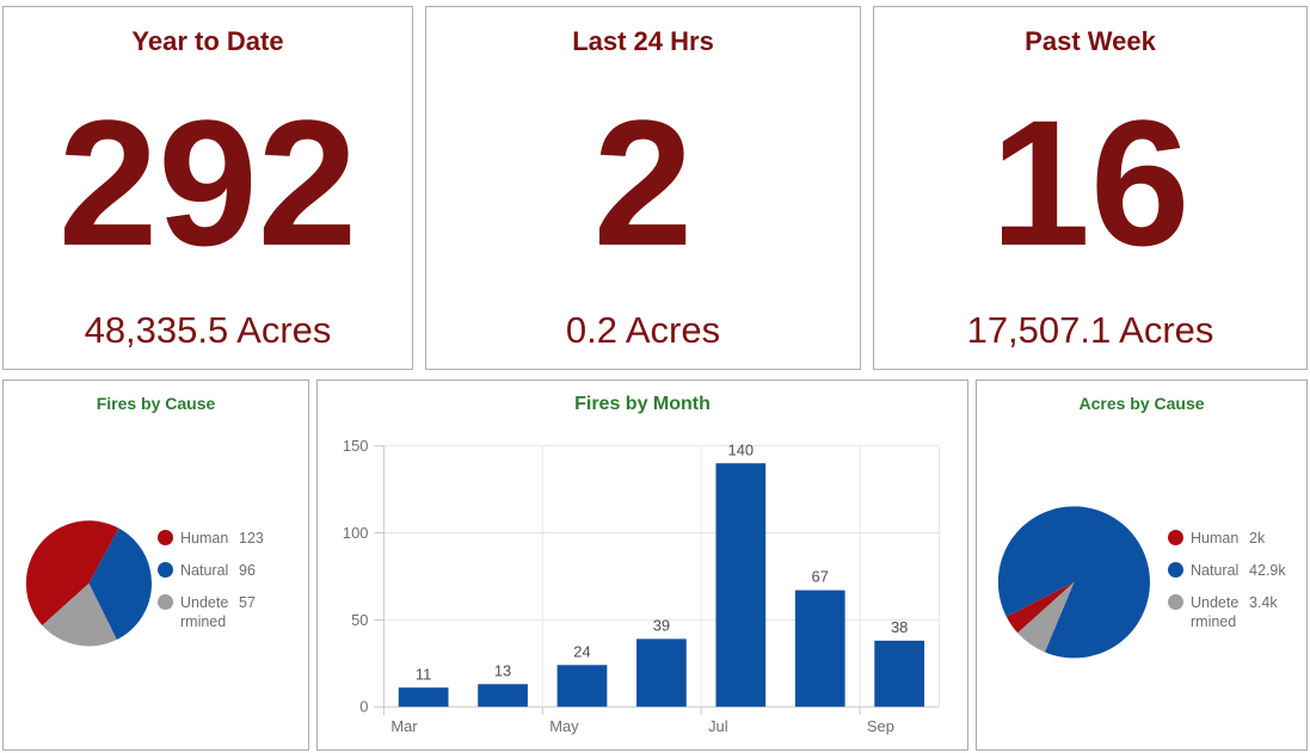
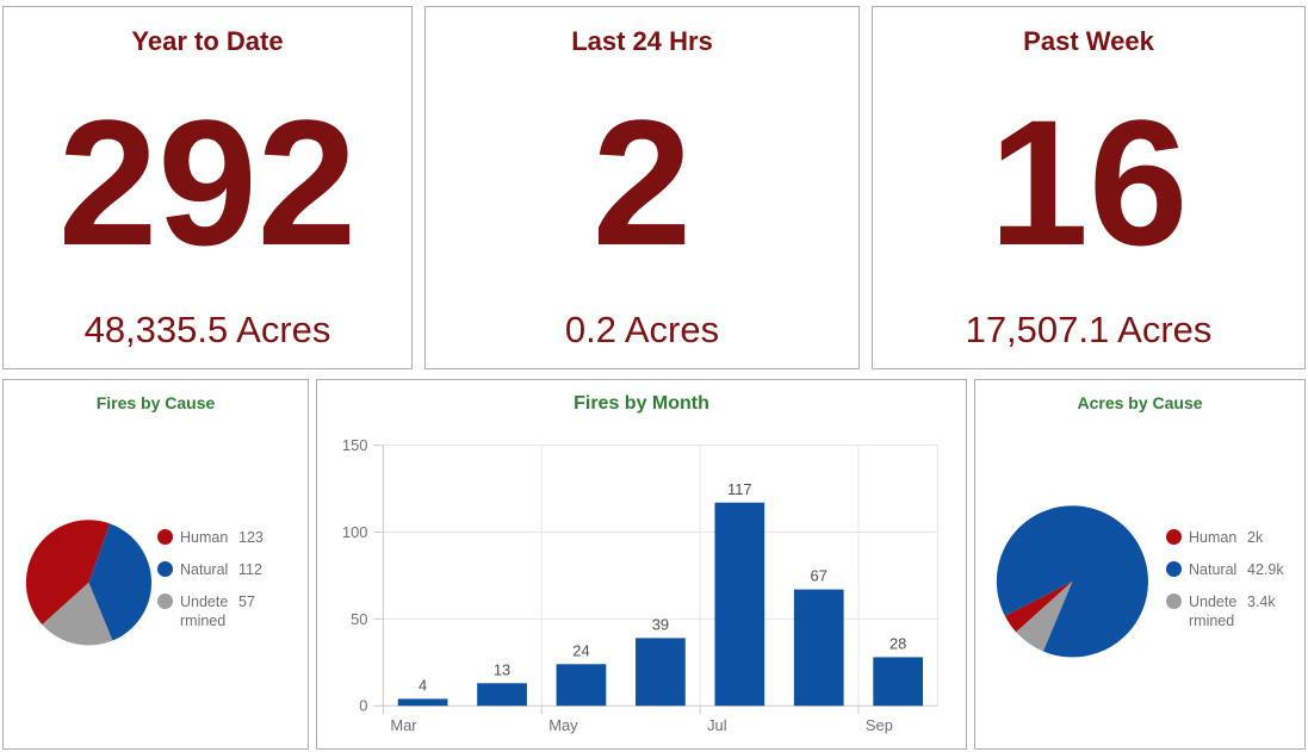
Fires by Cause/Natural: 96 -> 112
Fires by Month/Mar: 11 -> 4
Fires by Month/Jul: 140 -> 117
Fires by Month/Sep: 38 -> 28
